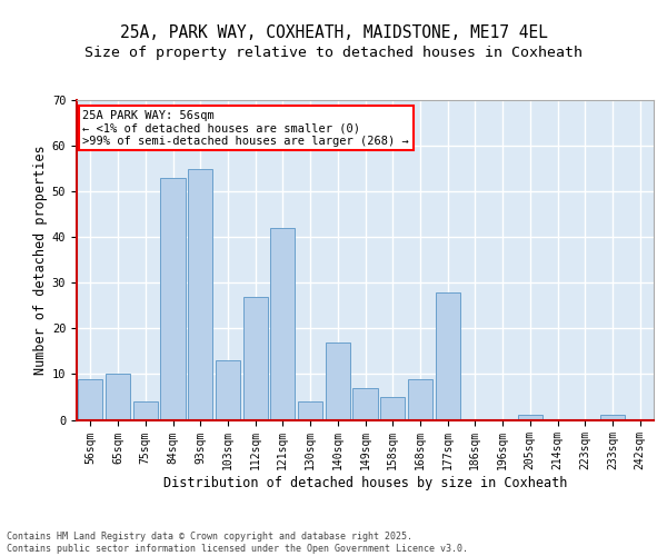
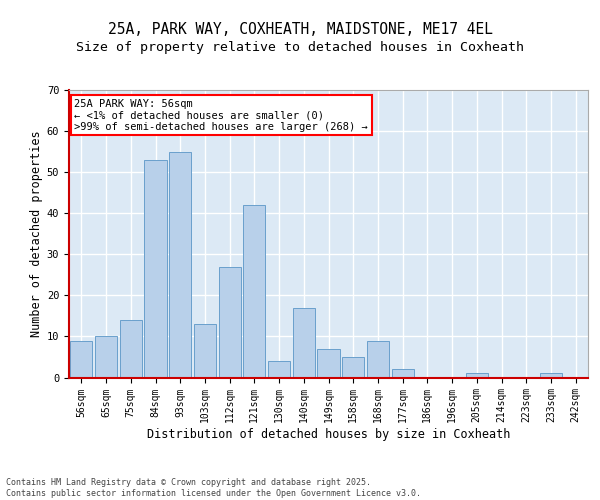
75sqm: 4 -> 14
177sqm: 28 -> 2
